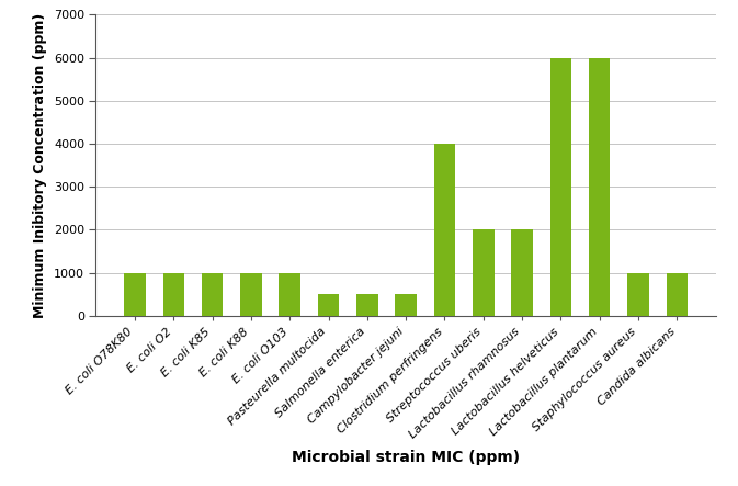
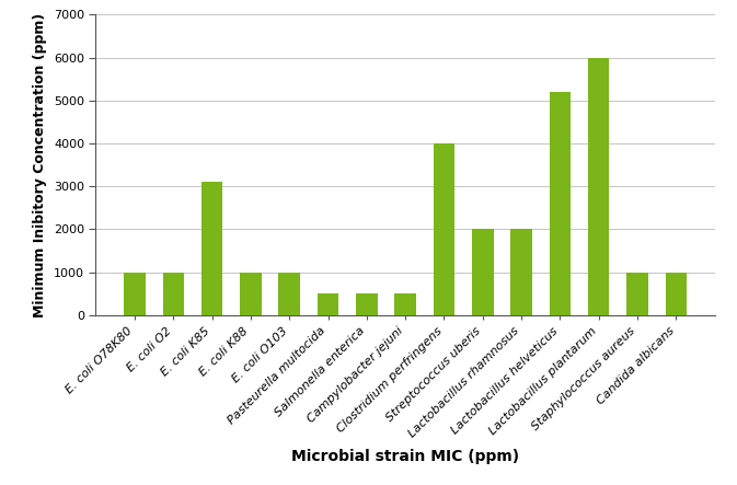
E. coli K85: 1000 -> 3100
Lactobacillus helveticus: 6000 -> 5200
